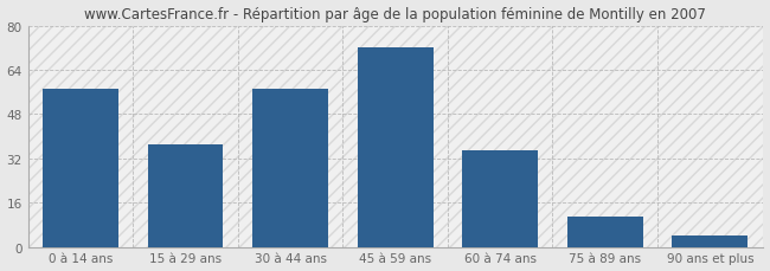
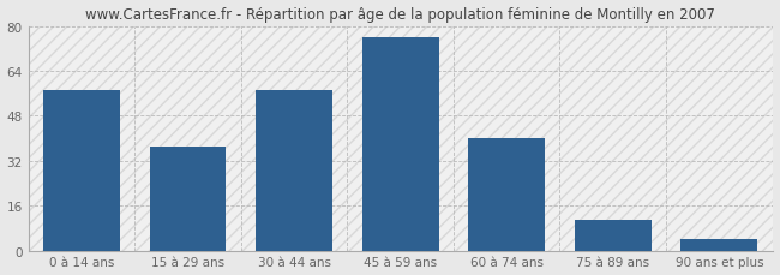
45 à 59 ans: 72 -> 76
60 à 74 ans: 35 -> 40
